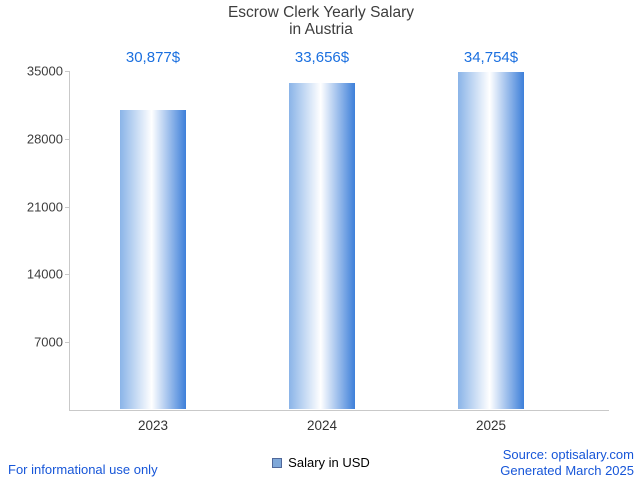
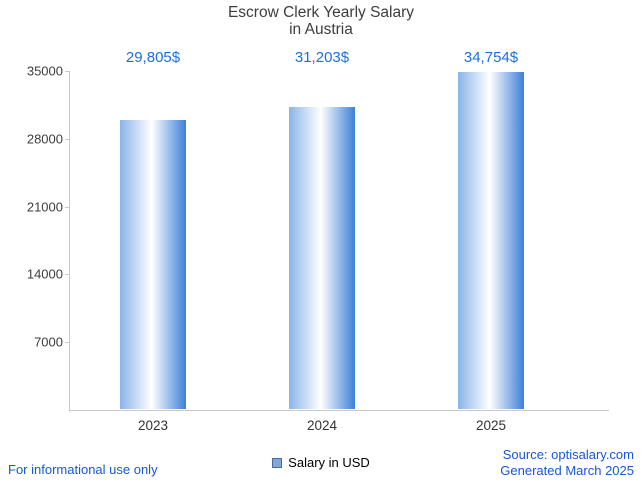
2023: 30,877 -> 29,805
2024: 33,656 -> 31,203
